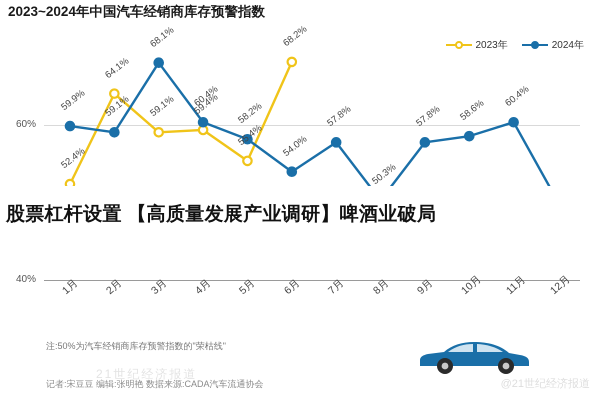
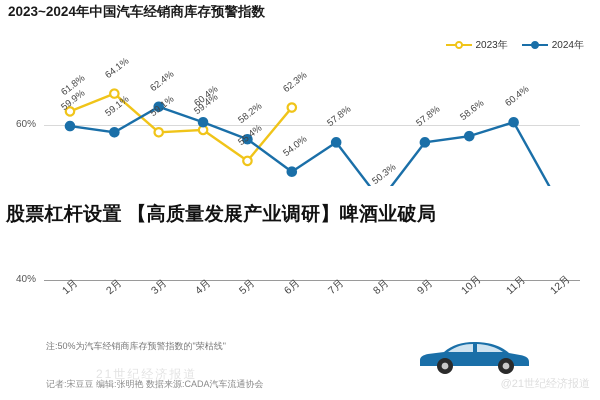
2023年/1月: 52.4% -> 61.8%
2024年/3月: 68.1% -> 62.4%
2023年/6月: 68.2% -> 62.3%
